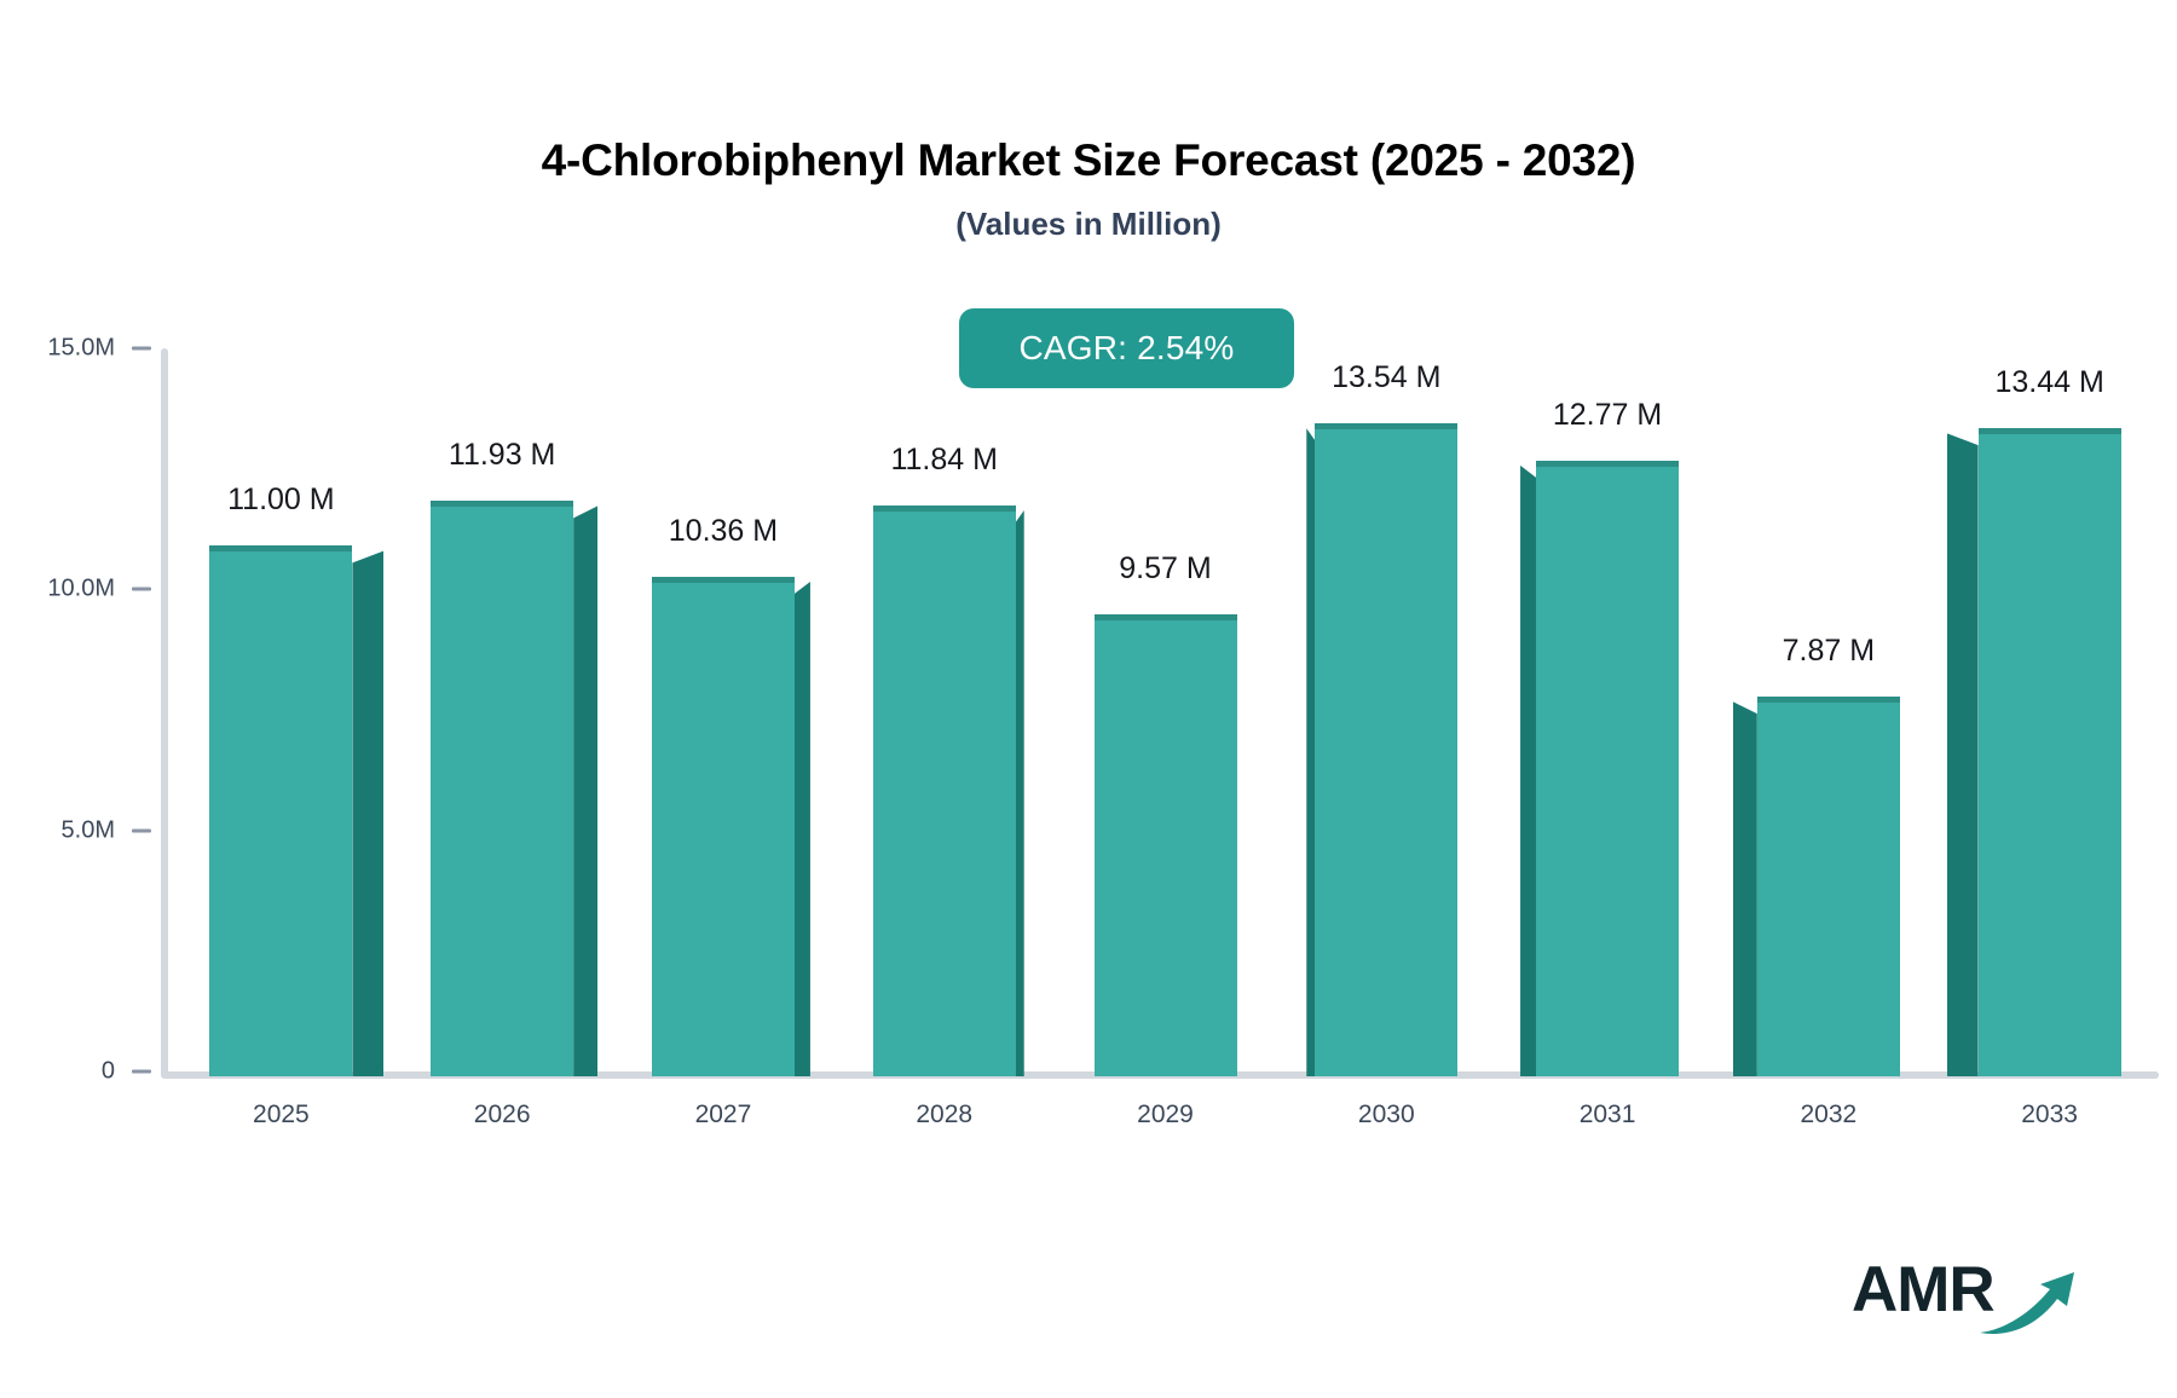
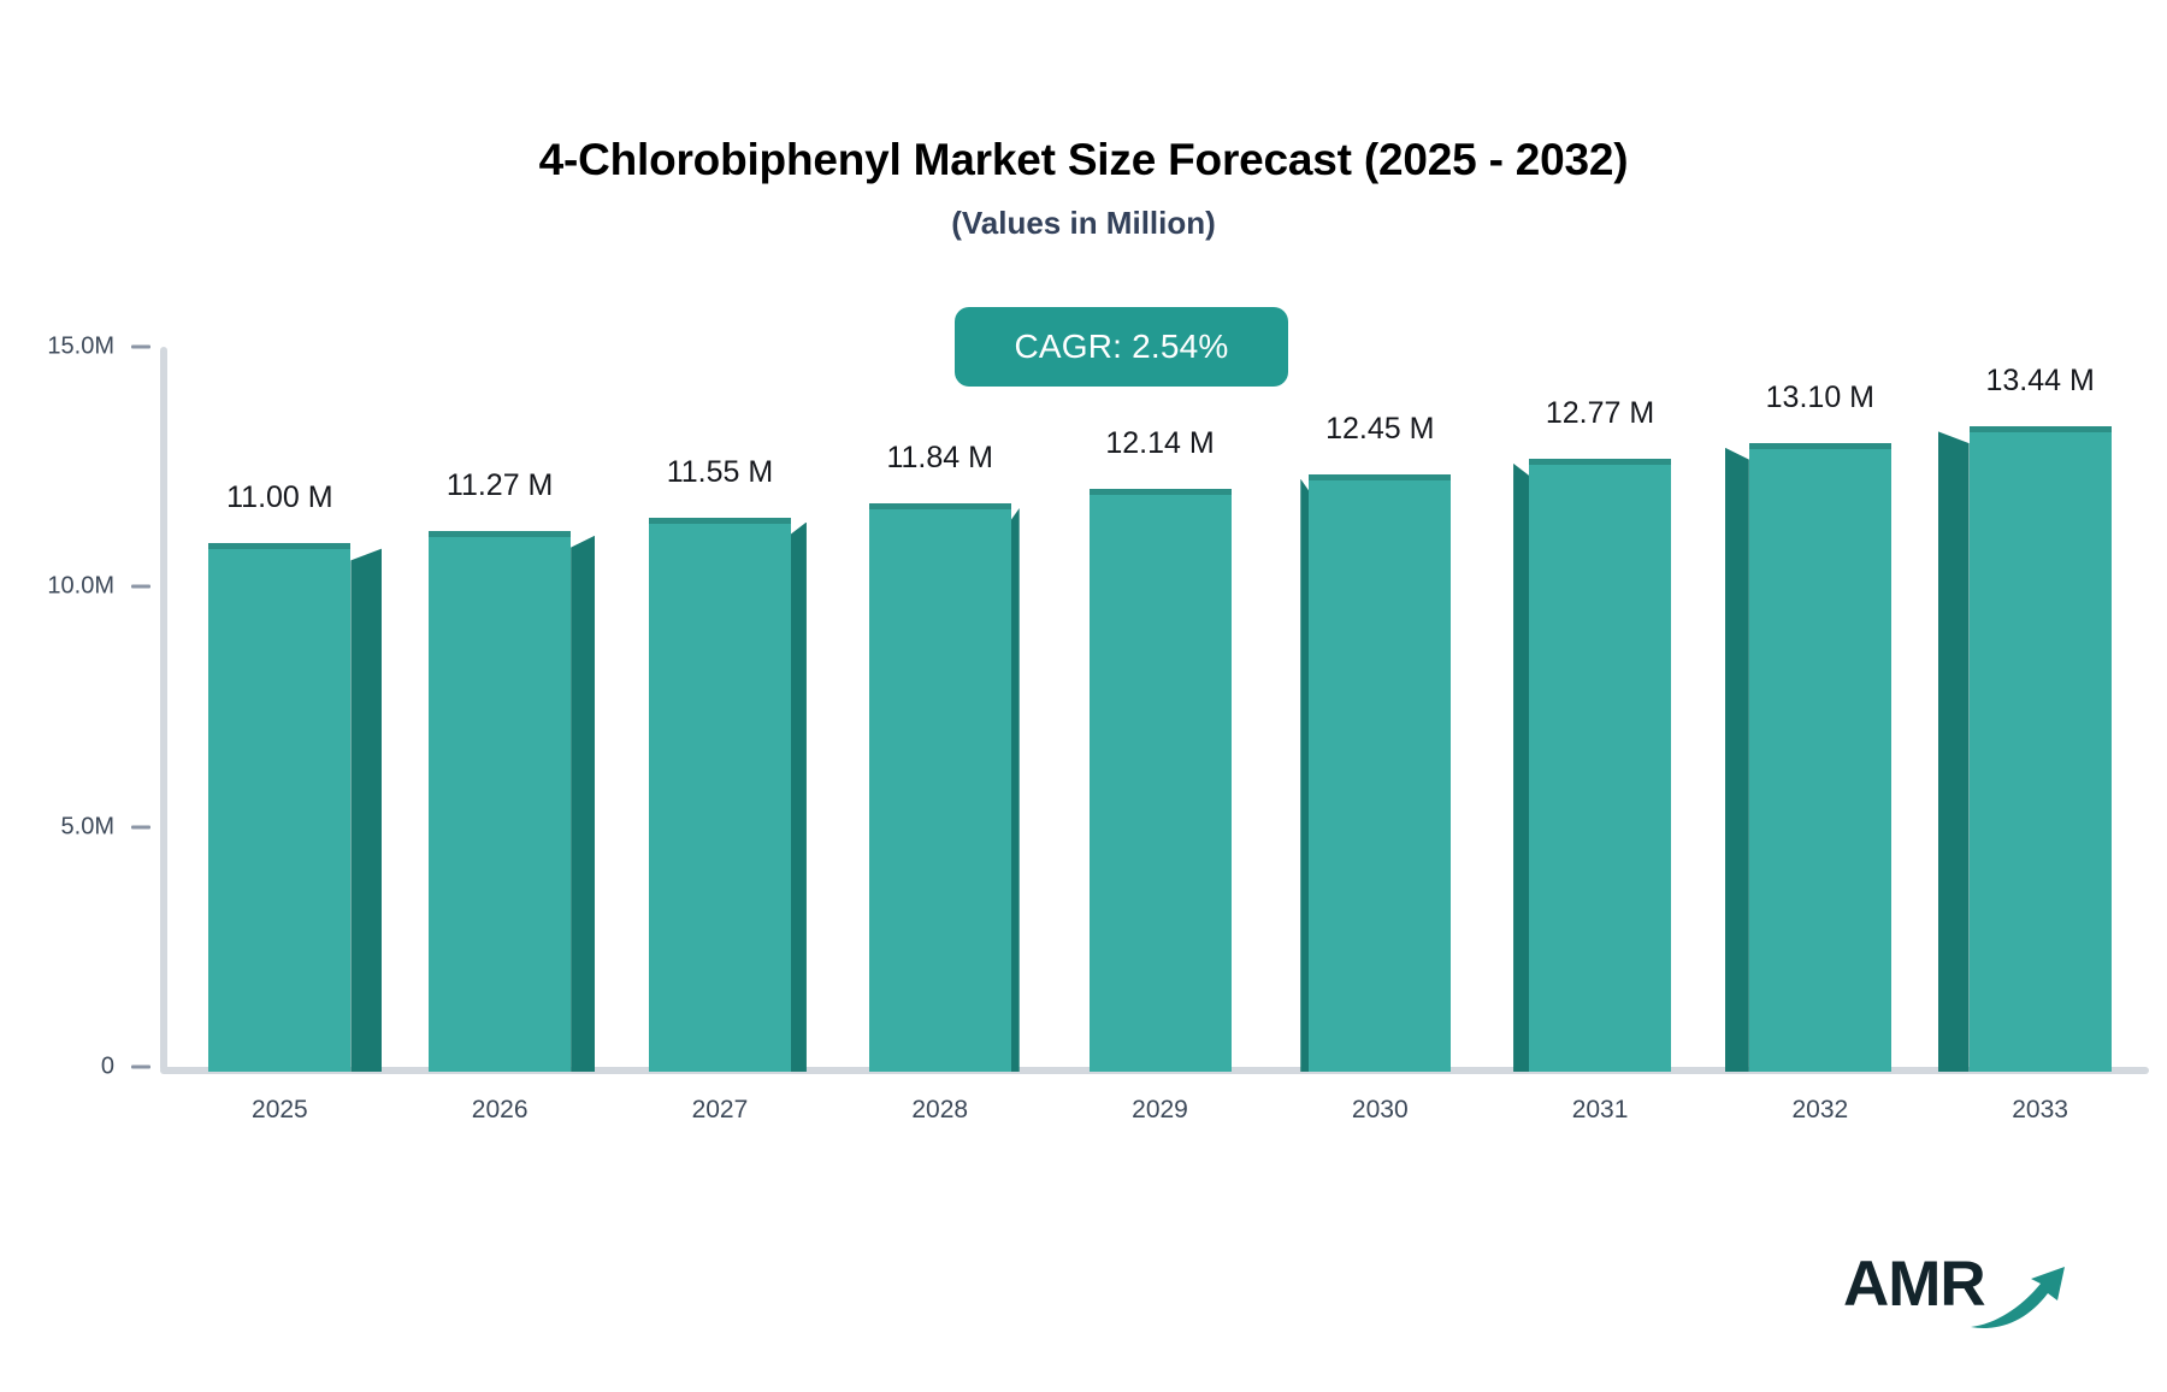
2026: 11.93 -> 11.27
2027: 10.36 -> 11.55
2029: 9.57 -> 12.14
2030: 13.54 -> 12.45
2032: 7.87 -> 13.10
